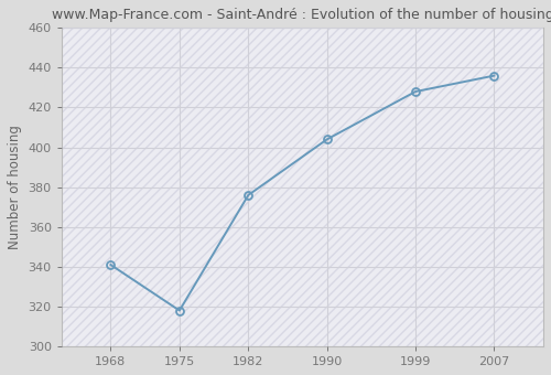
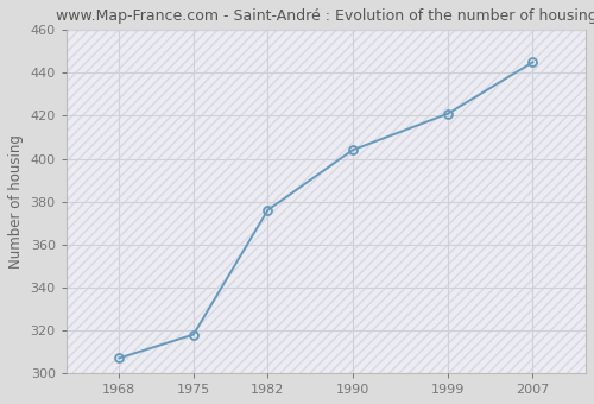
1968: 341 -> 307
1999: 428 -> 421
2007: 436 -> 445
